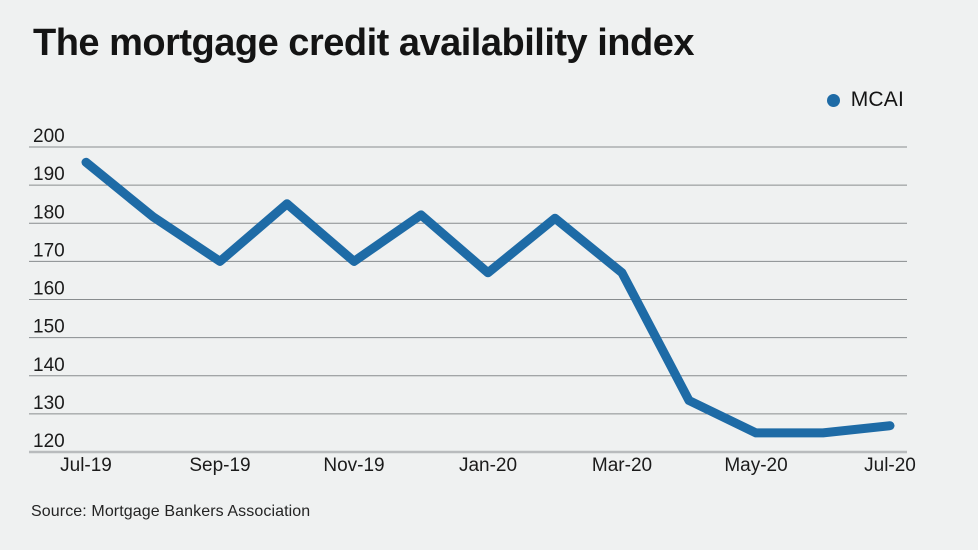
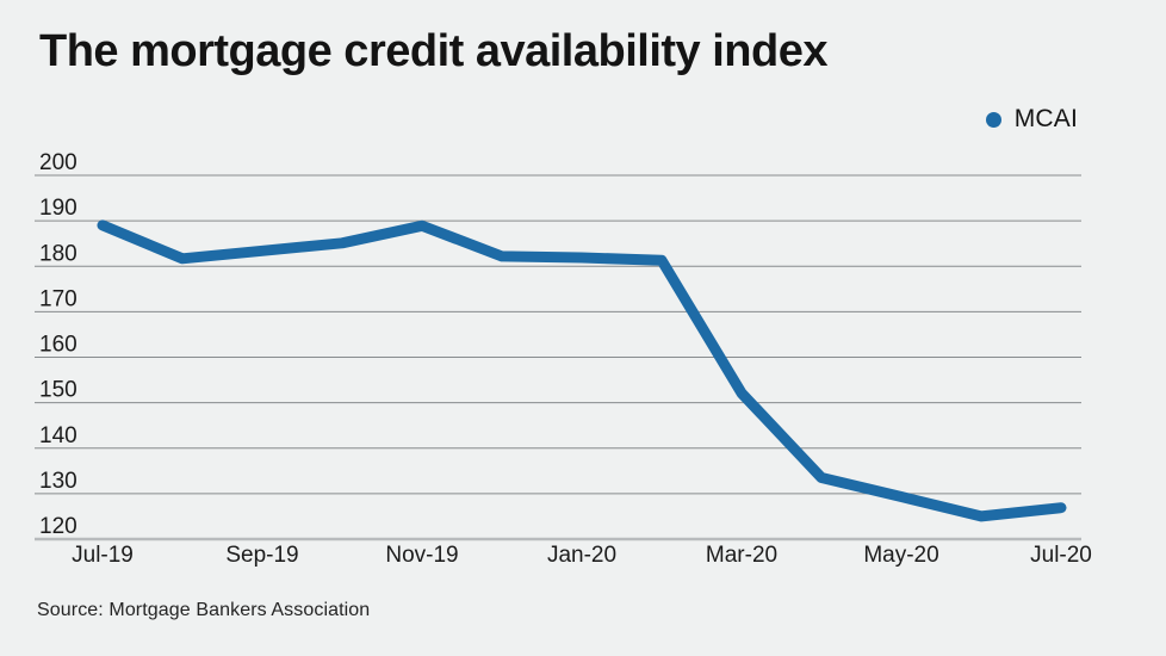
Jul-19: 196 -> 189
Sep-19: 170 -> 183
Nov-19: 170 -> 189
Jan-20: 167 -> 182
Mar-20: 167 -> 152
May-20: 125 -> 129
